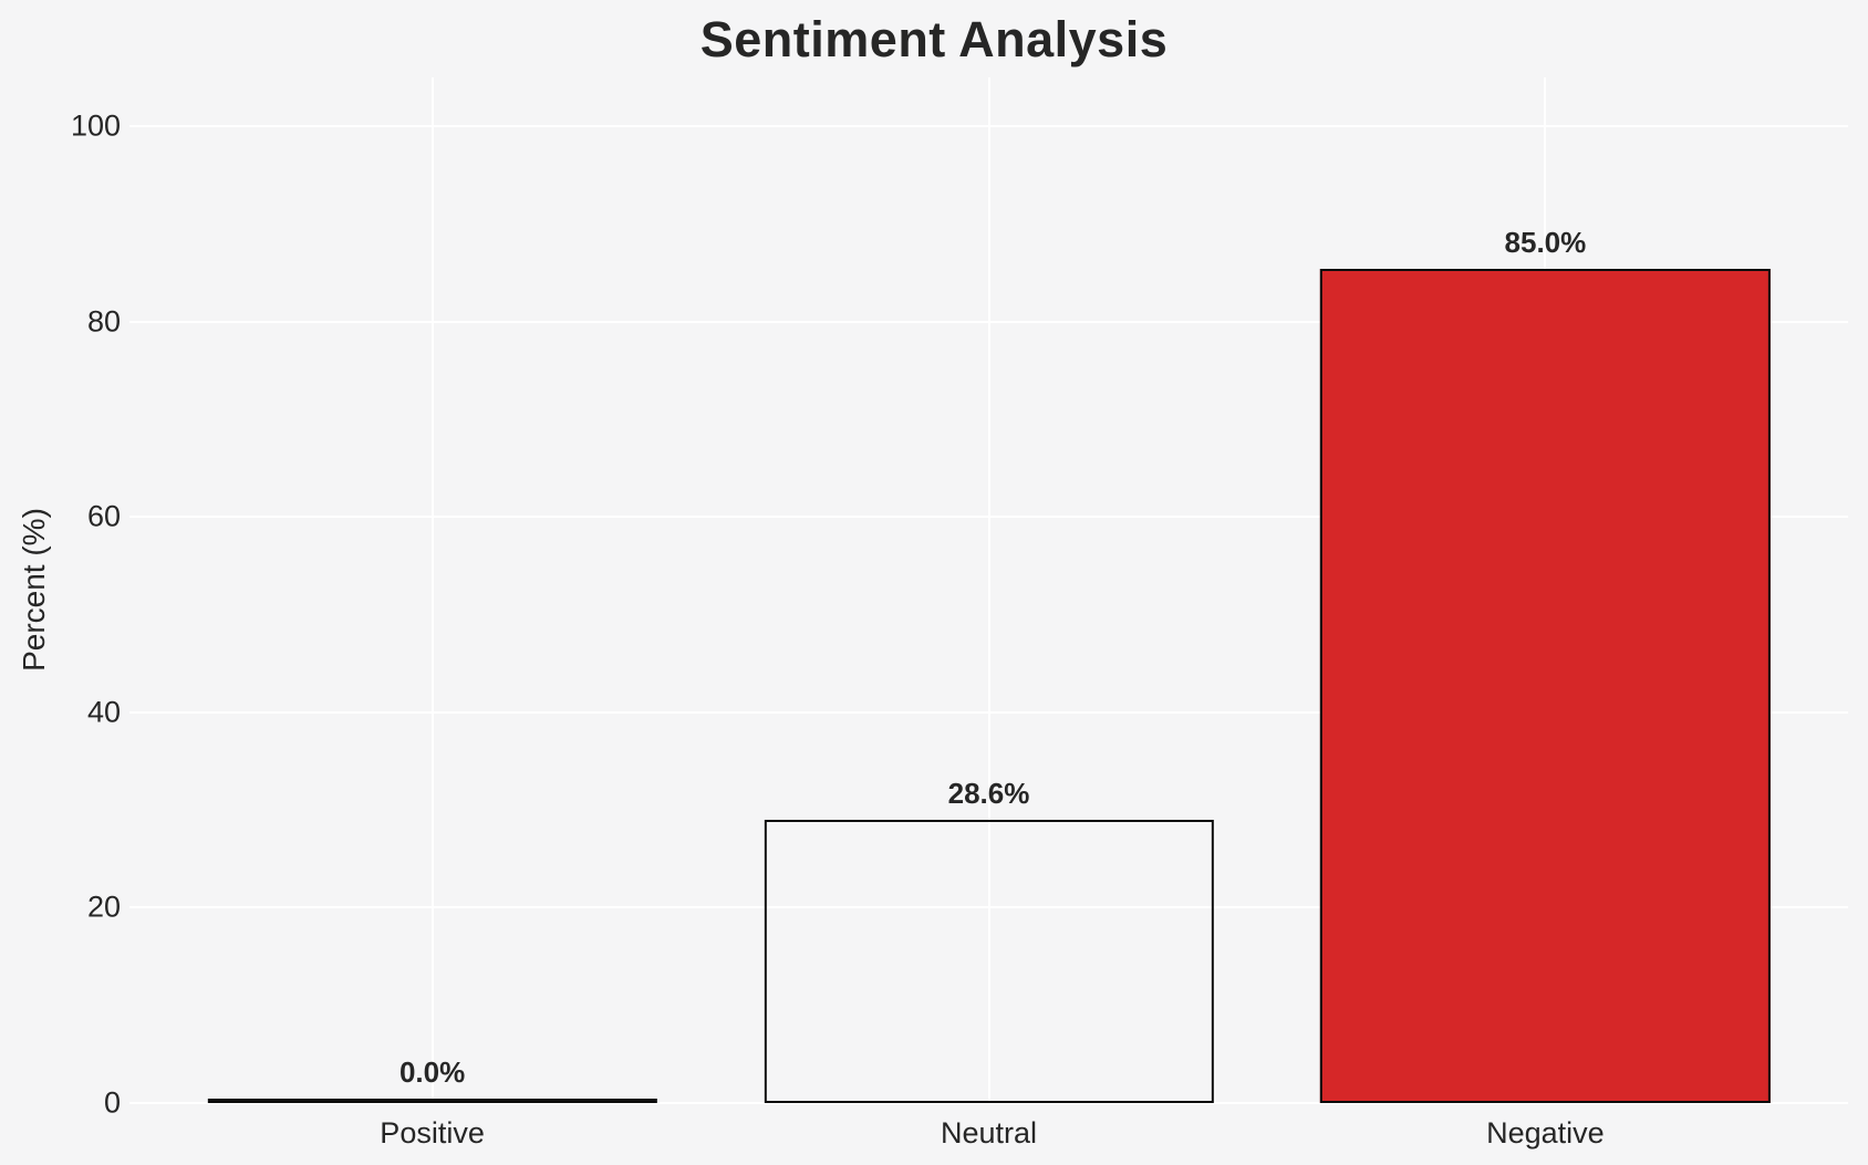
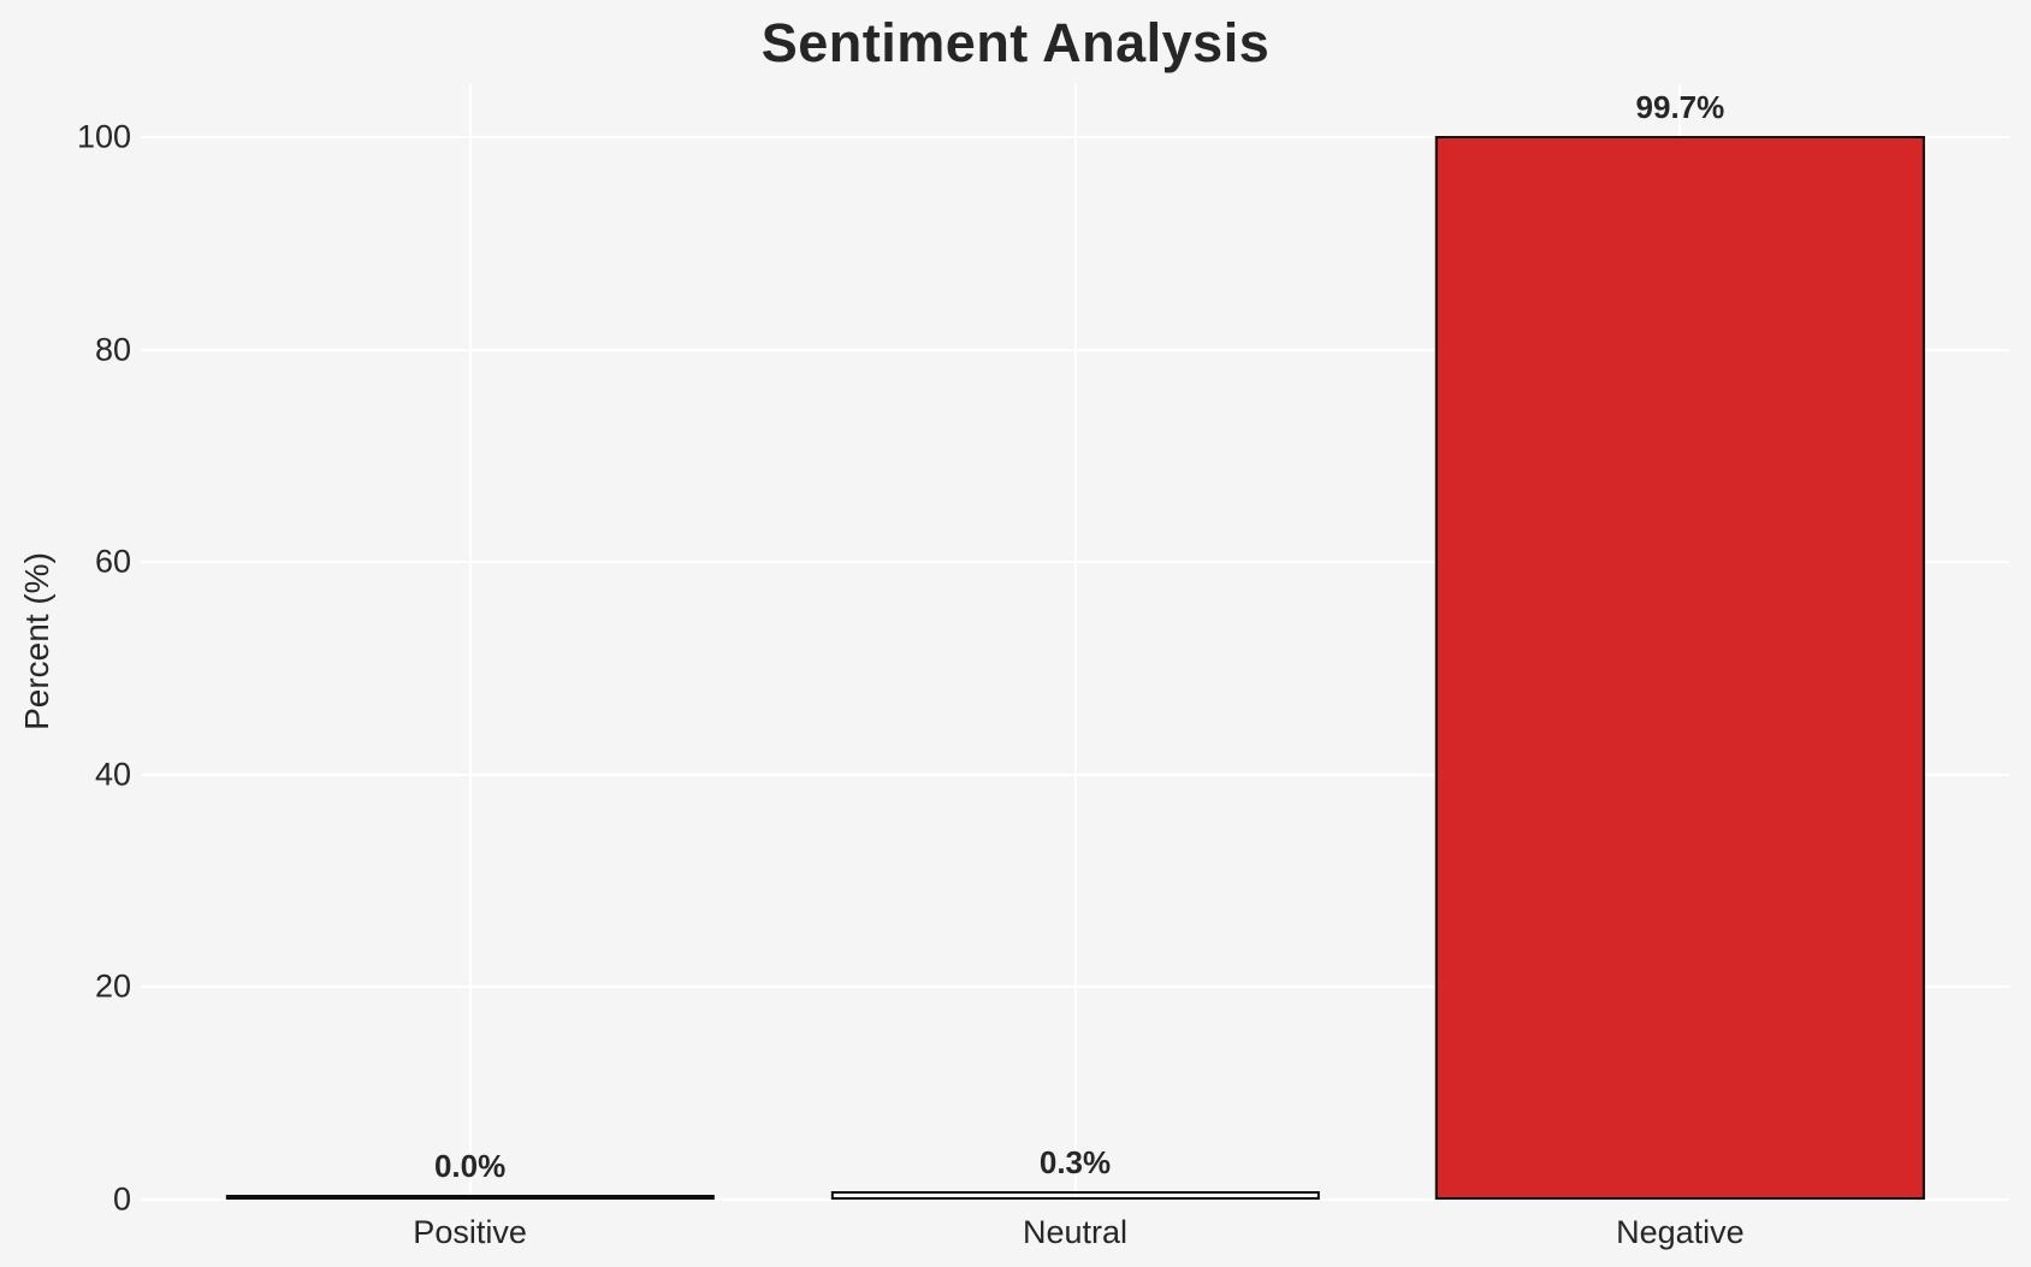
Neutral: 28.6% -> 0.3%
Negative: 85.0% -> 99.7%
